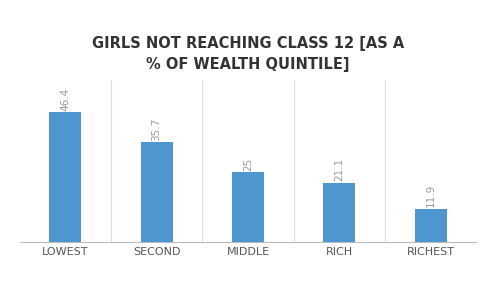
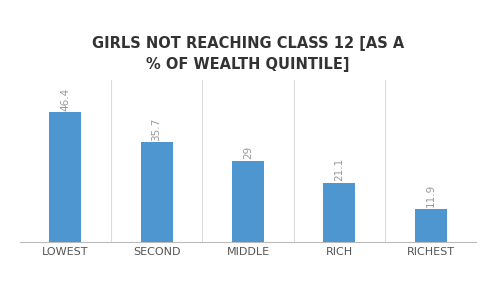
MIDDLE: 25 -> 29
